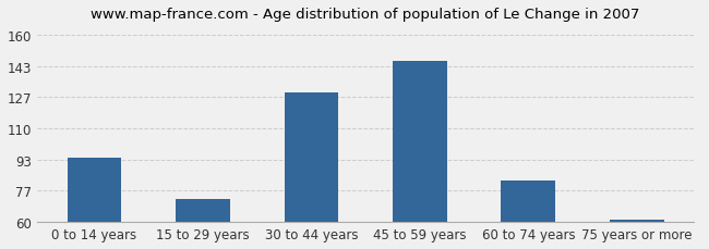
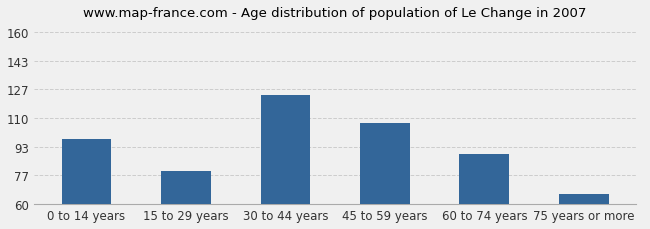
0 to 14 years: 94 -> 98
15 to 29 years: 72 -> 79
30 to 44 years: 129 -> 123
45 to 59 years: 146 -> 107
60 to 74 years: 82 -> 89
75 years or more: 61 -> 66
